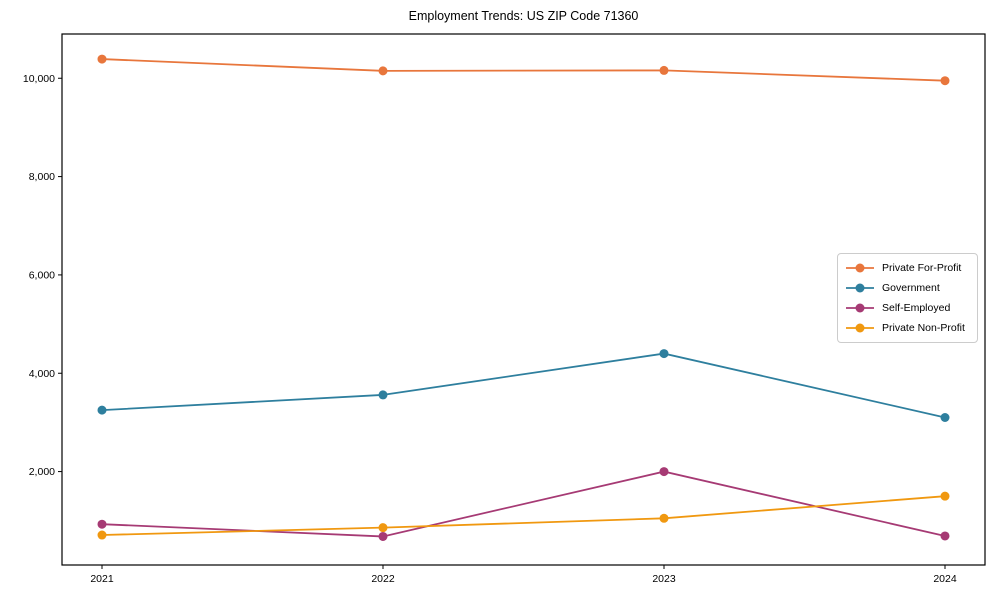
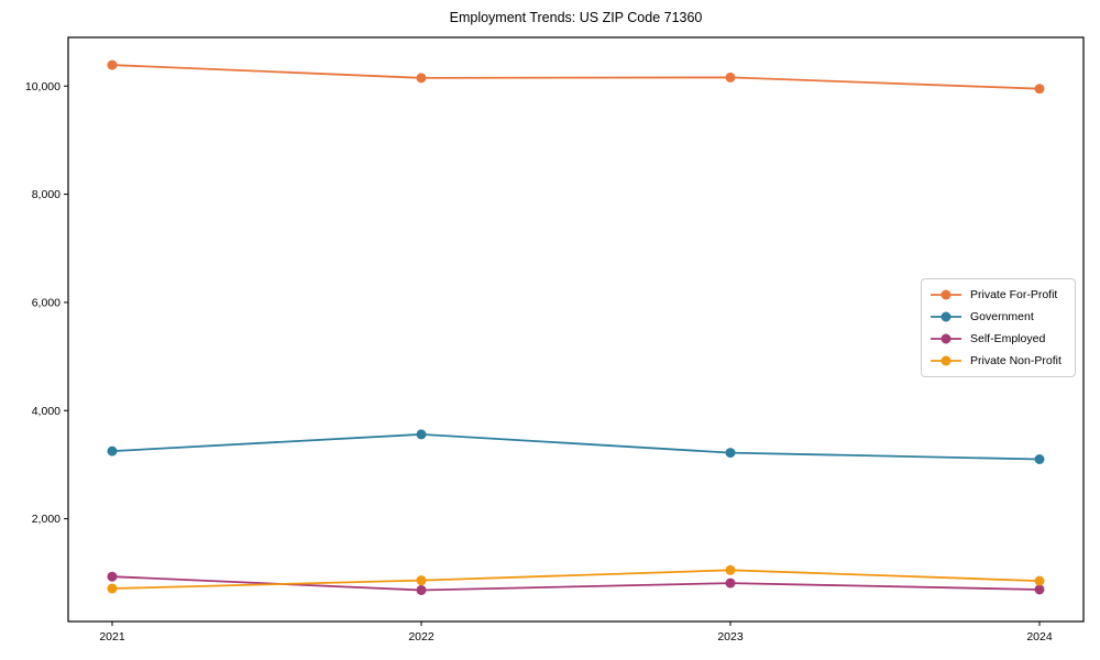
Government/2023: 4400 -> 3200
Self-Employed/2023: 2000 -> 800
Private Non-Profit/2024: 1500 -> 800
